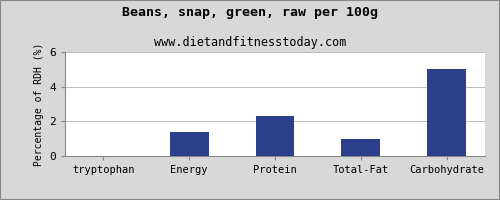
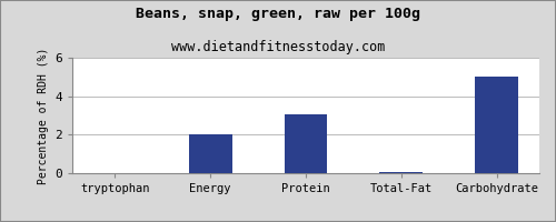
Energy: 1.4 -> 2.0
Protein: 2.3 -> 3.1
Total-Fat: 1.0 -> 0.1
